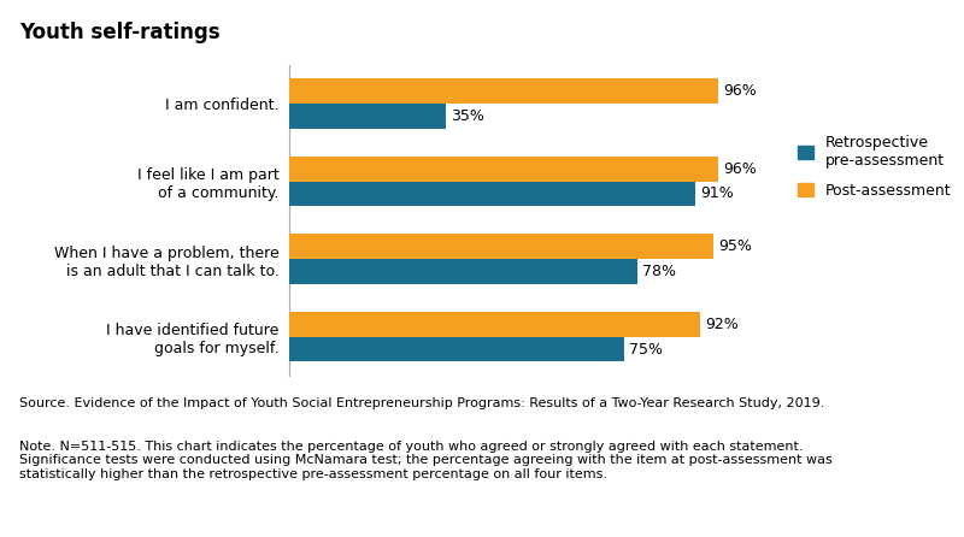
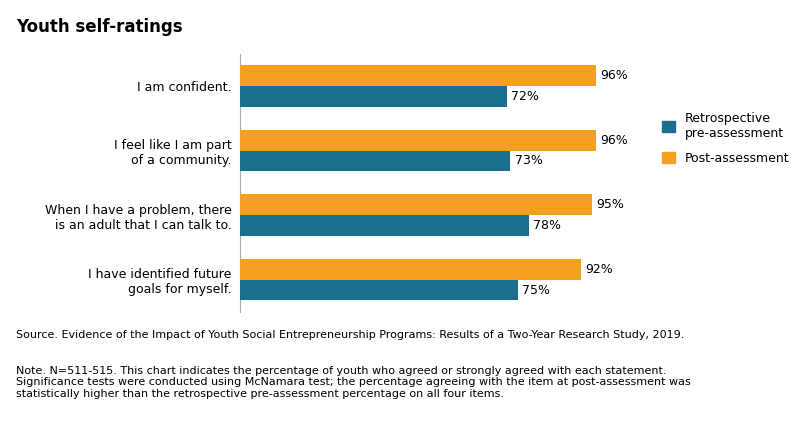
Retrospective pre-assessment/I am confident.: 35% -> 72%
Retrospective pre-assessment/I feel like I am part of a community.: 91% -> 73%
